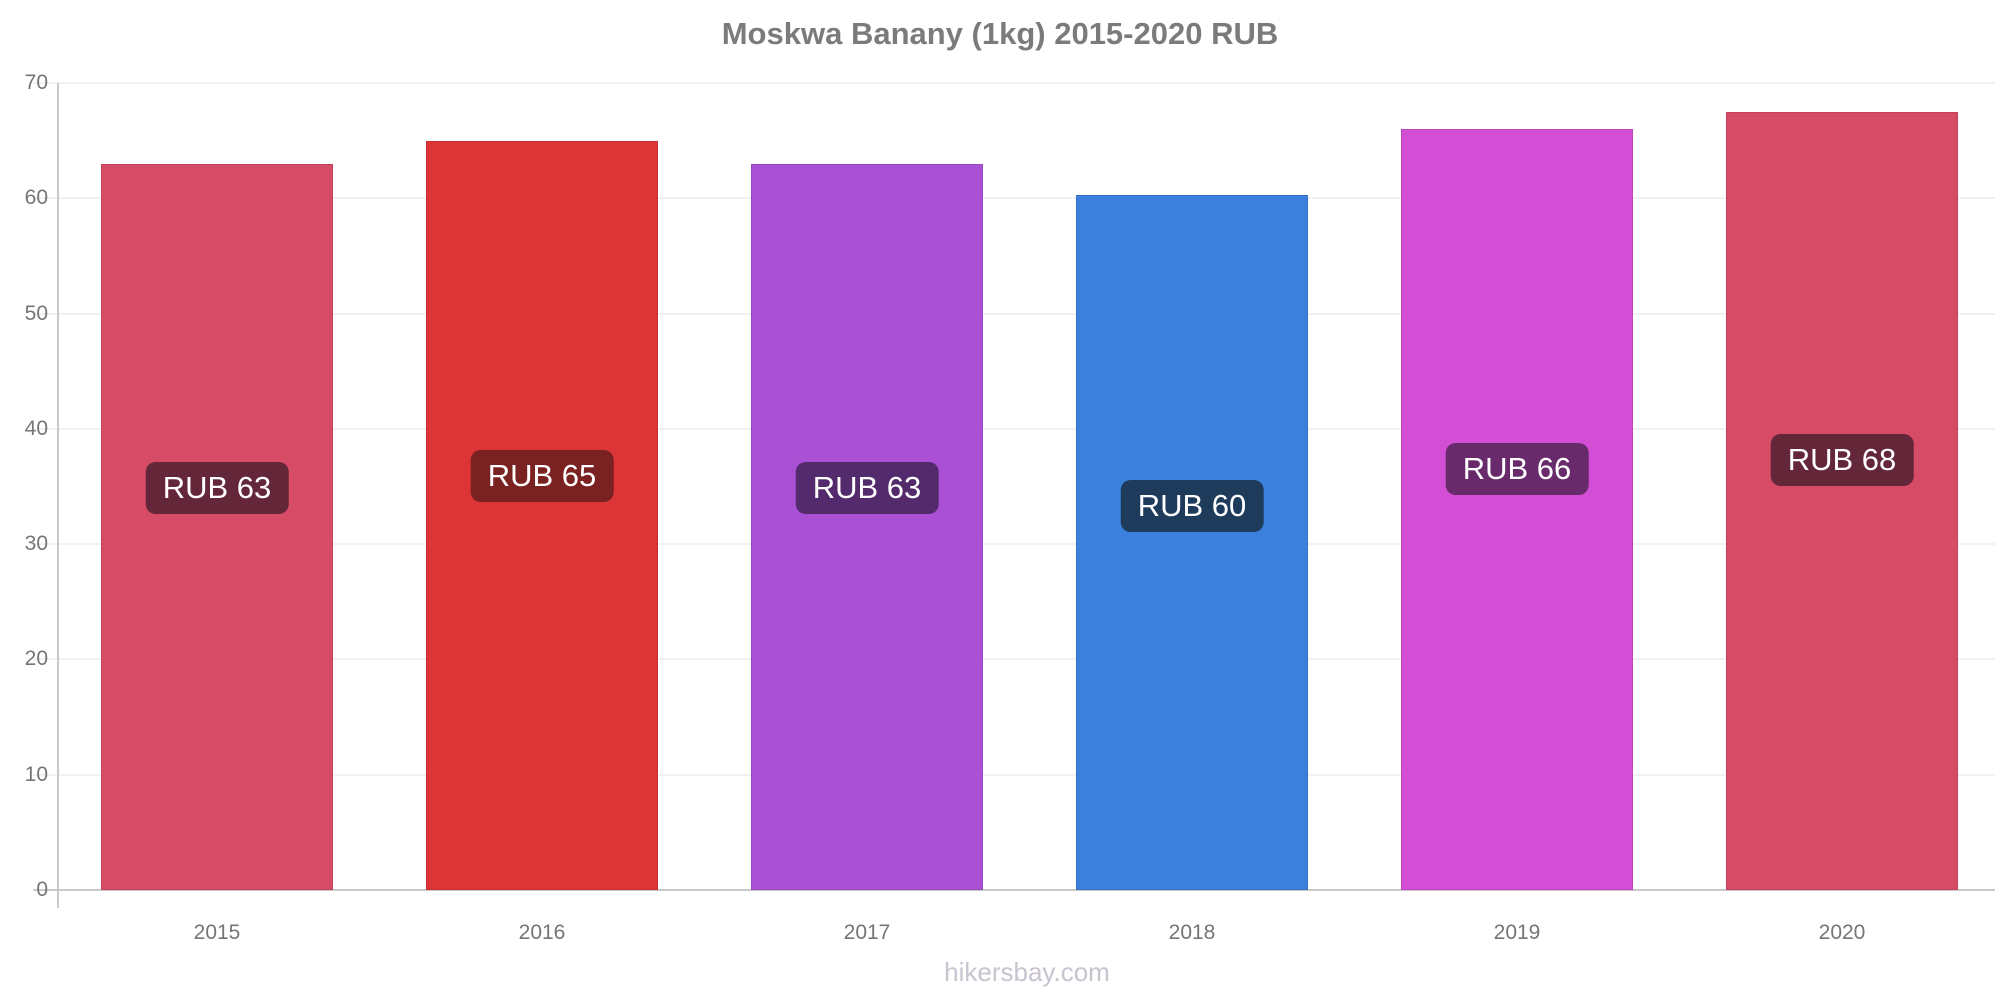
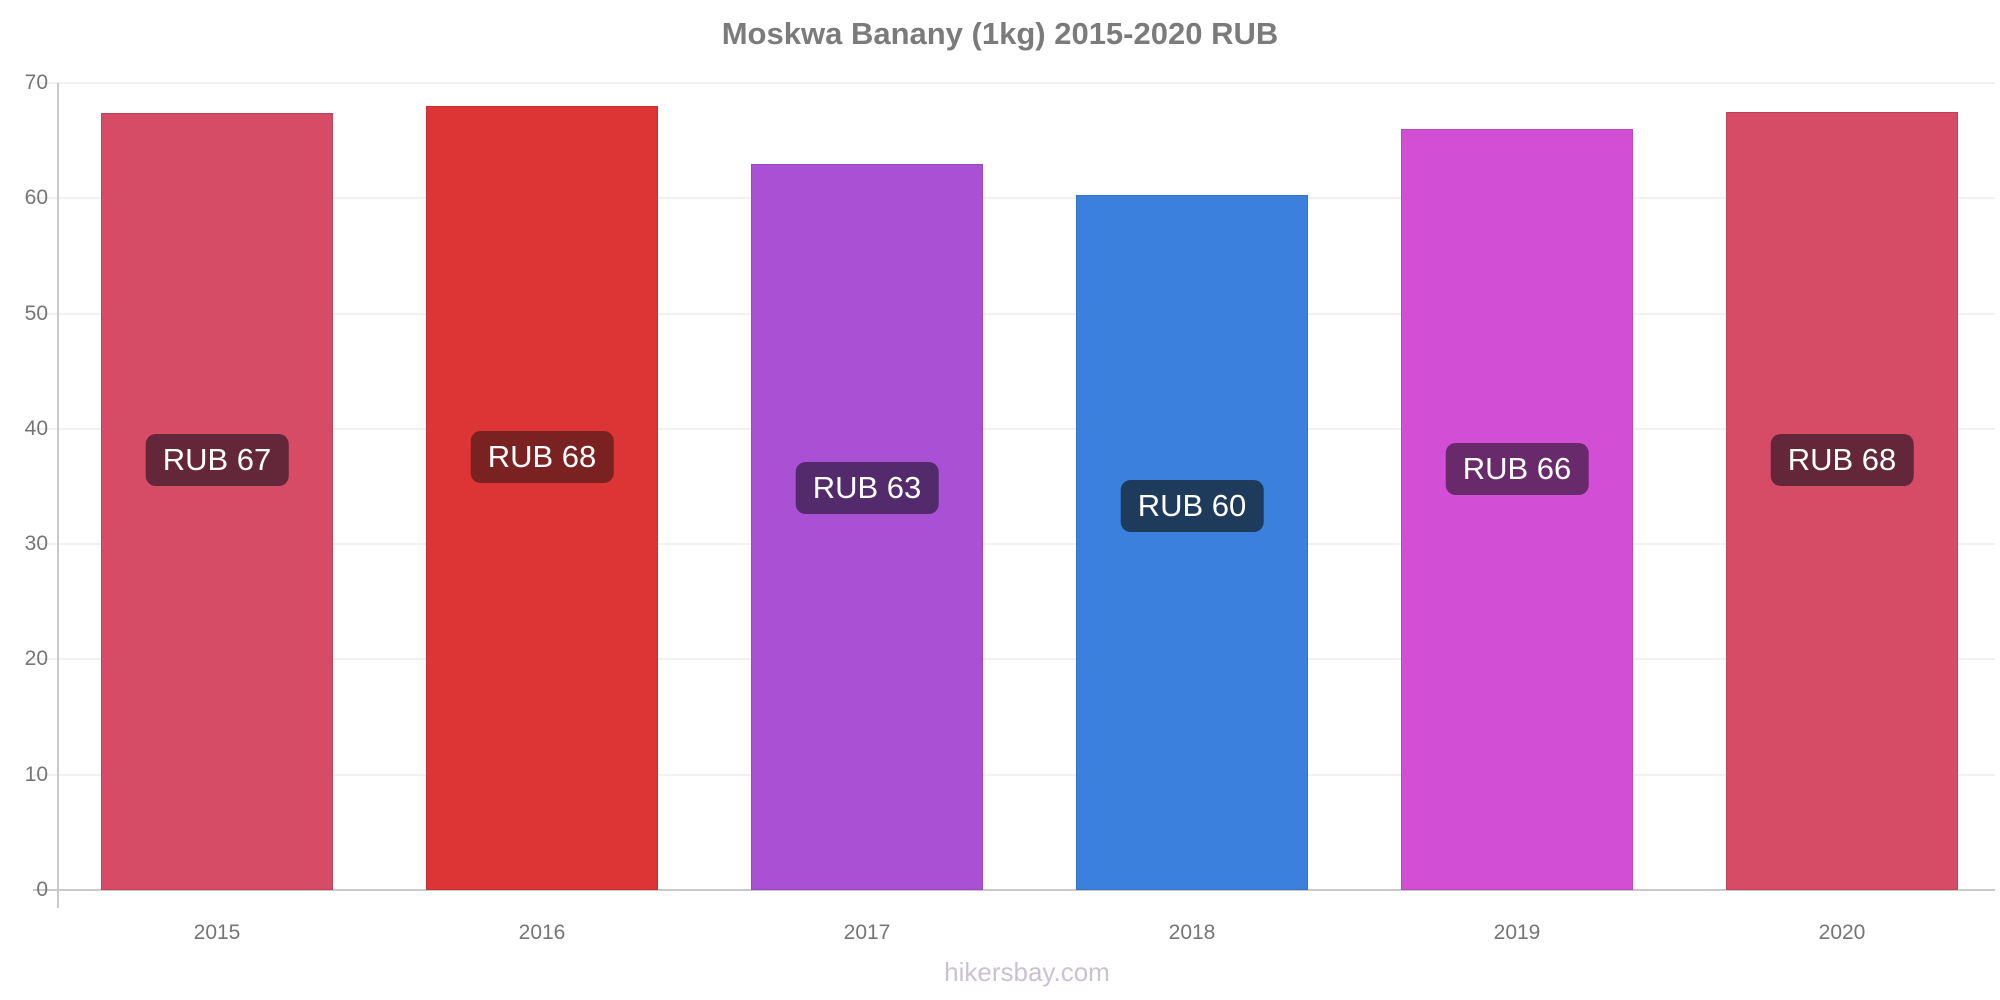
2015: 63 -> 67
2016: 65 -> 68
